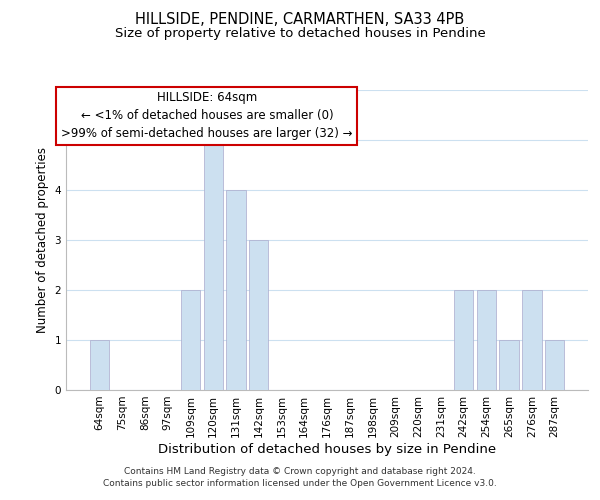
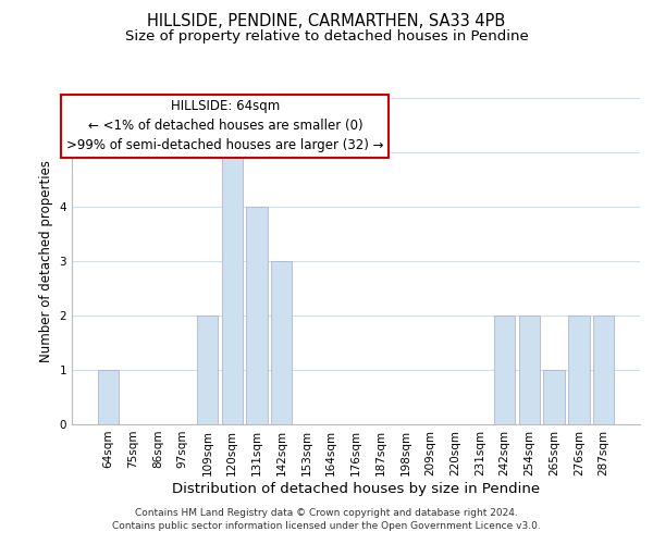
287sqm: 1 -> 2
